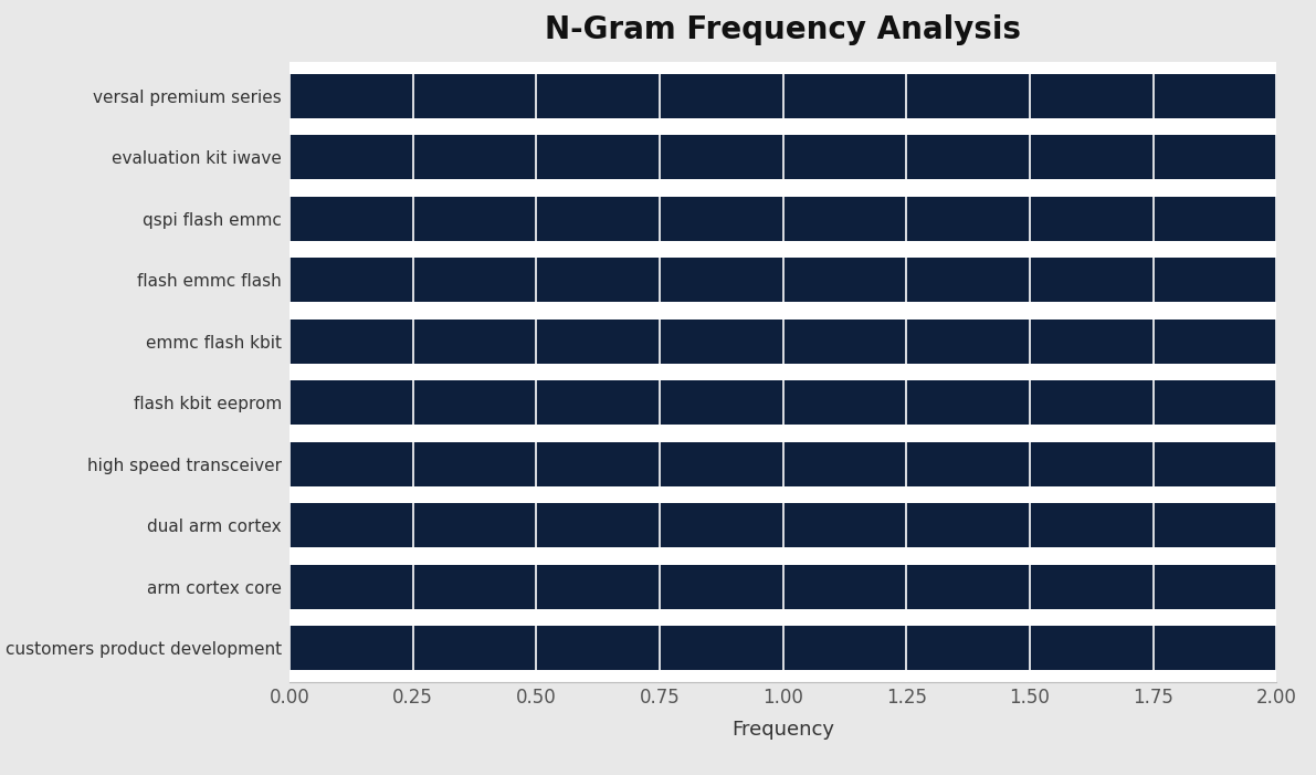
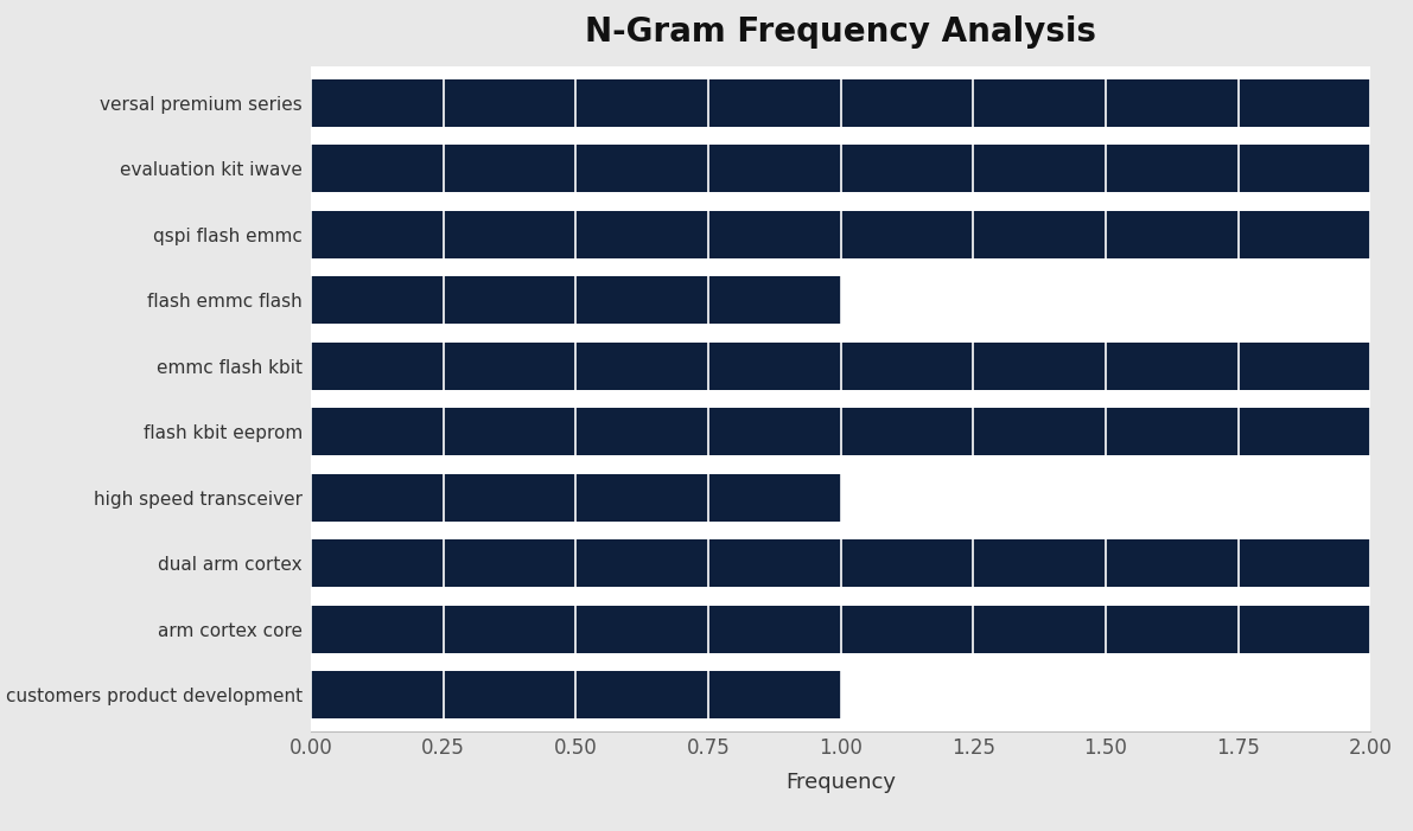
flash emmc flash: 2 -> 1
high speed transceiver: 2 -> 1
customers product development: 2 -> 1
